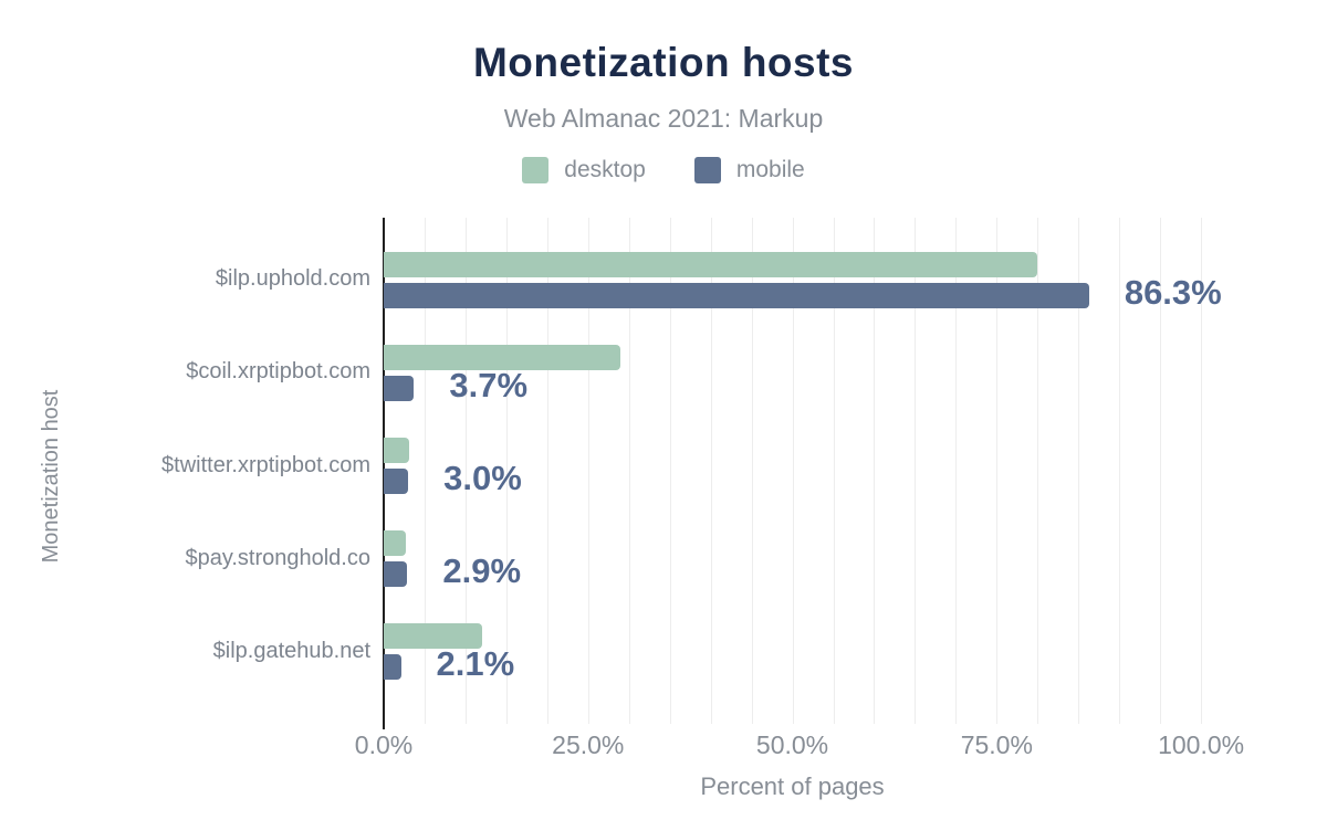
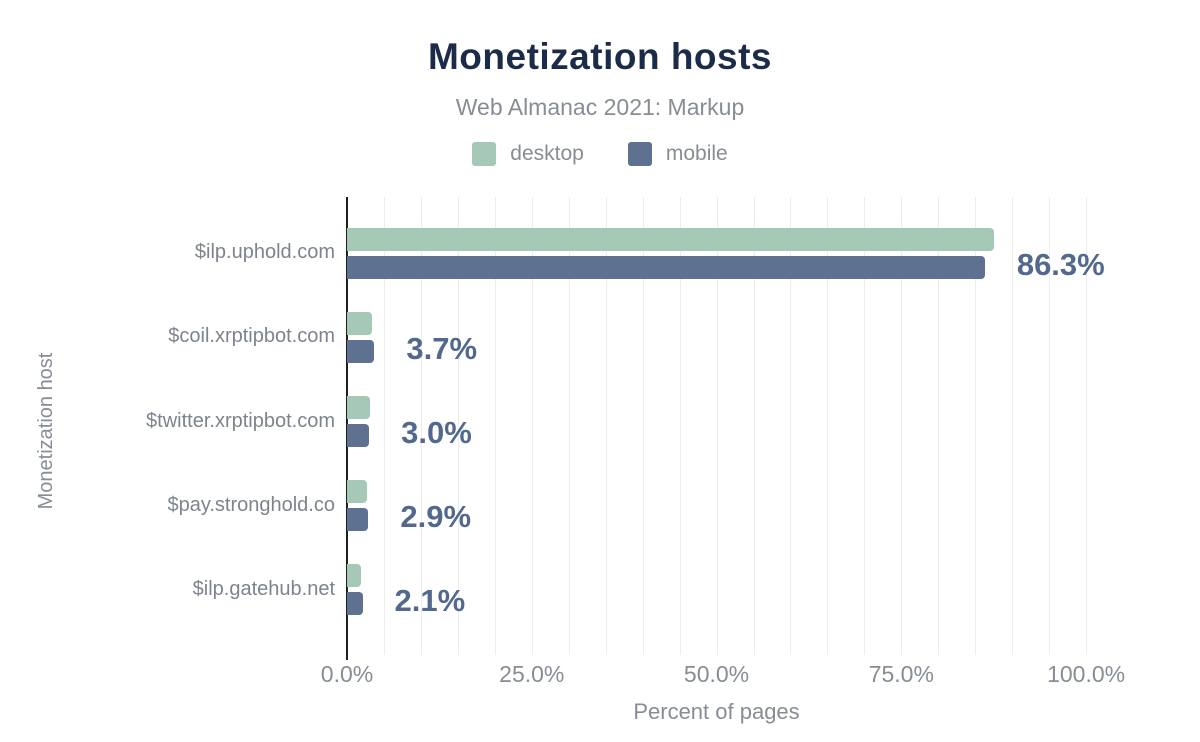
desktop/$ilp.uphold.com: 80% -> 88%
desktop/$coil.xrptipbot.com: 29% -> 3%
desktop/$ilp.gatehub.net: 12% -> 2%
